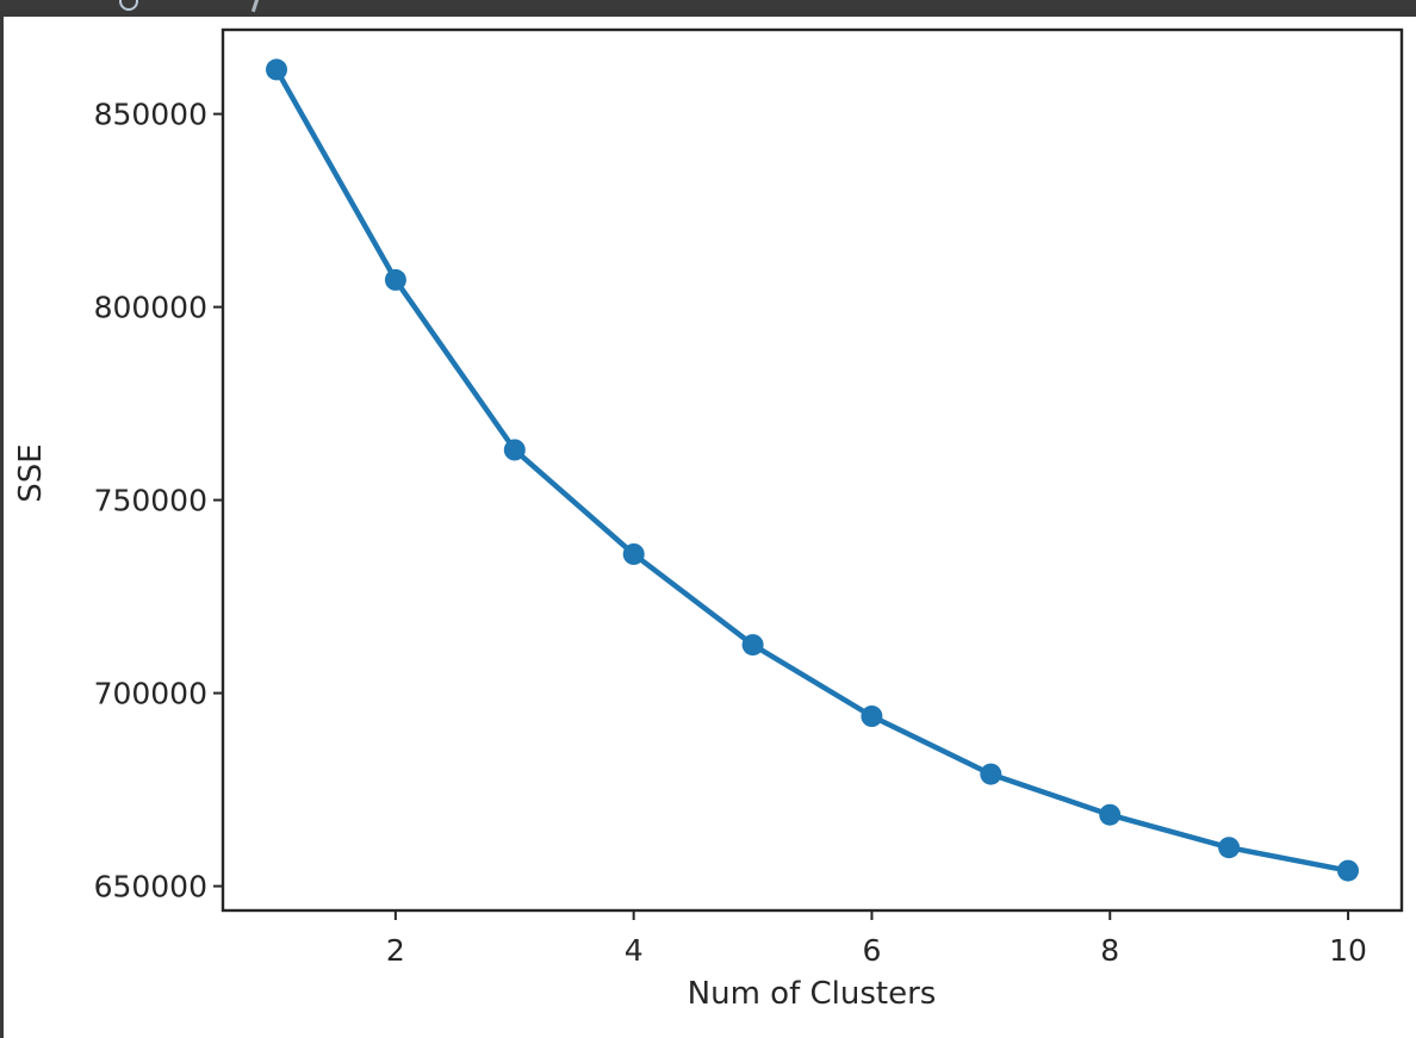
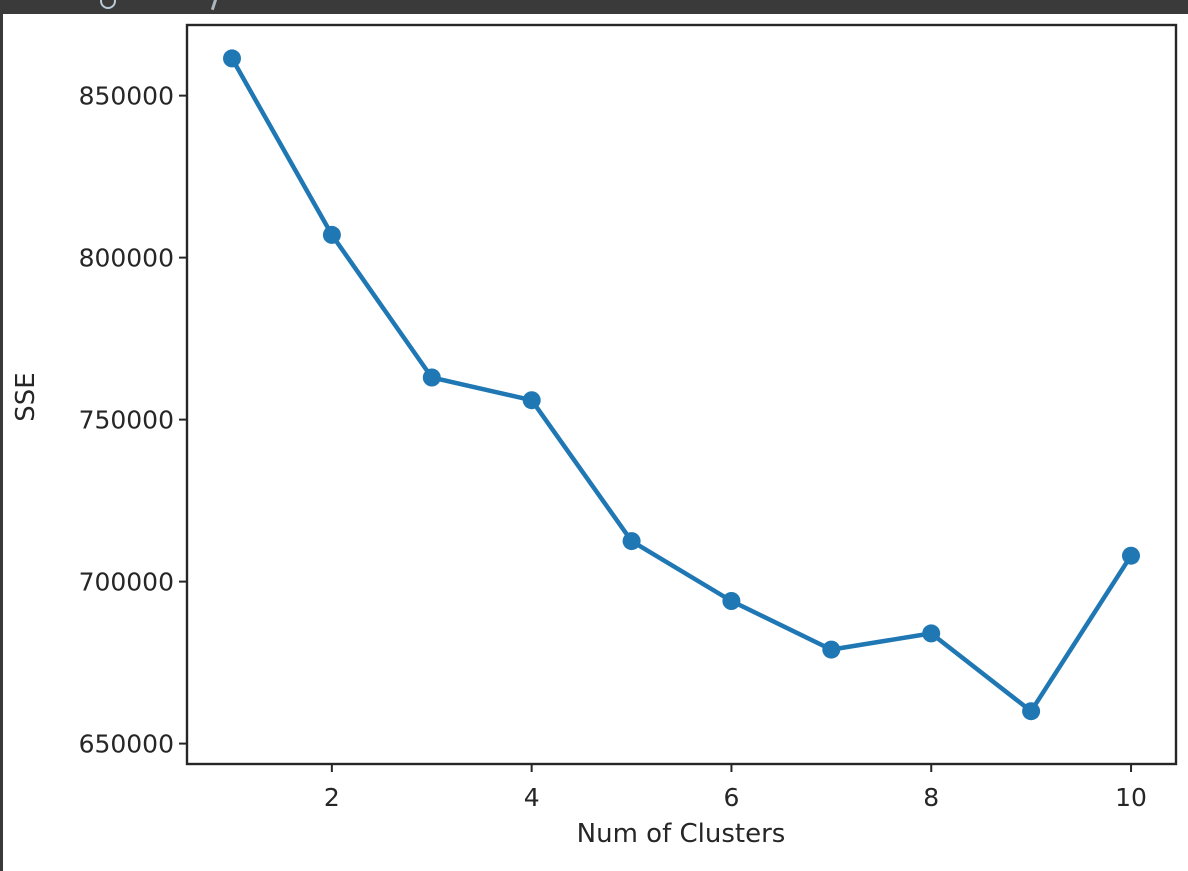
4: 736000 -> 756000
8: 668000 -> 684000
10: 654000 -> 708000
